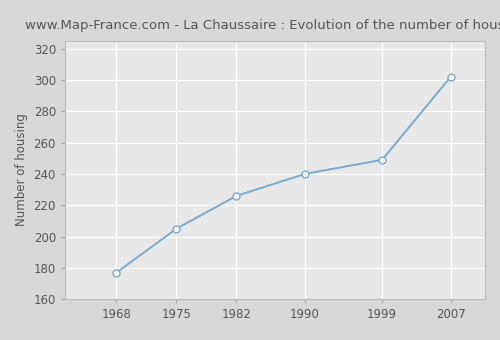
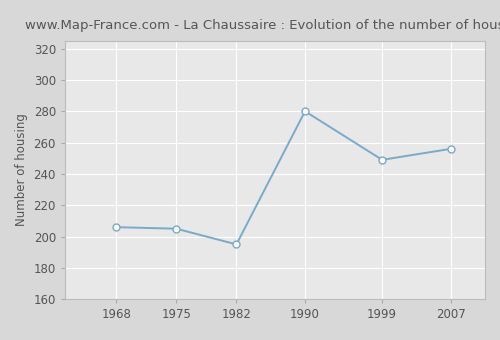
1968: 177 -> 206
1982: 226 -> 195
1990: 240 -> 280
2007: 302 -> 256
